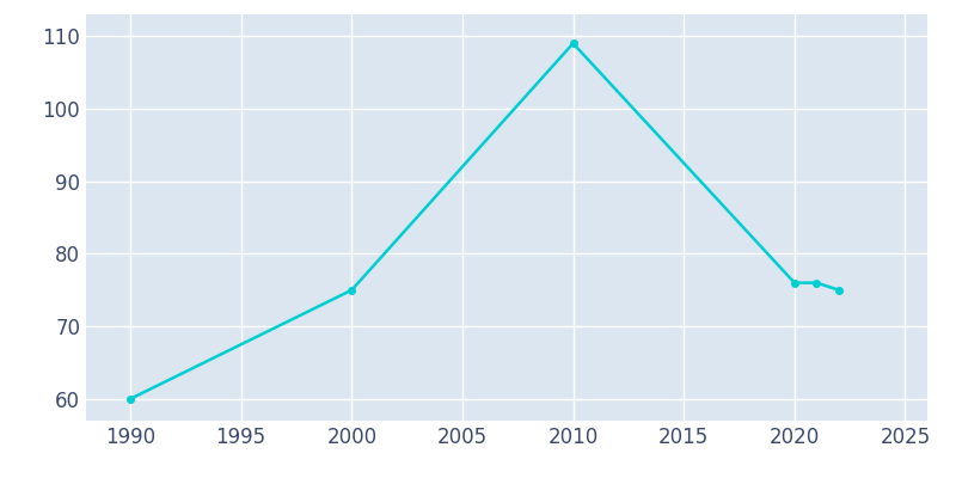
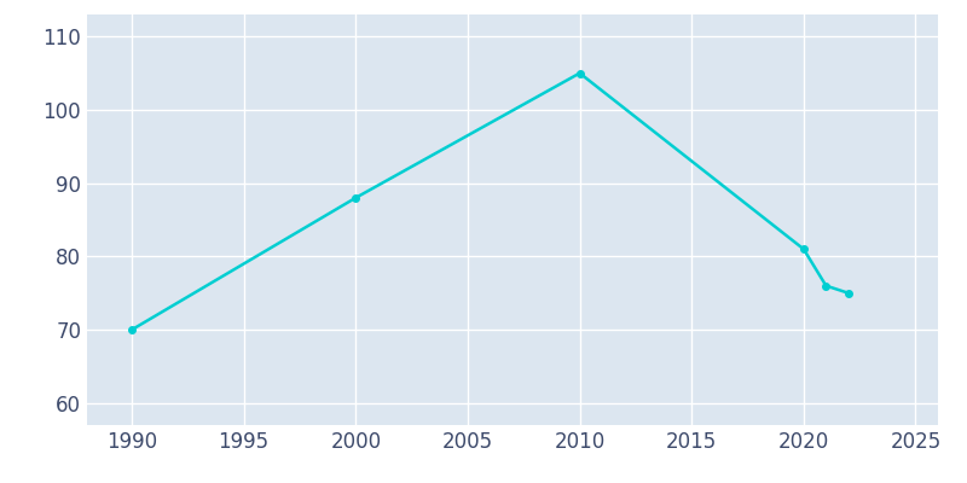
1990: 60 -> 70
2000: 75 -> 88
2010: 109 -> 105
2020: 76 -> 81
